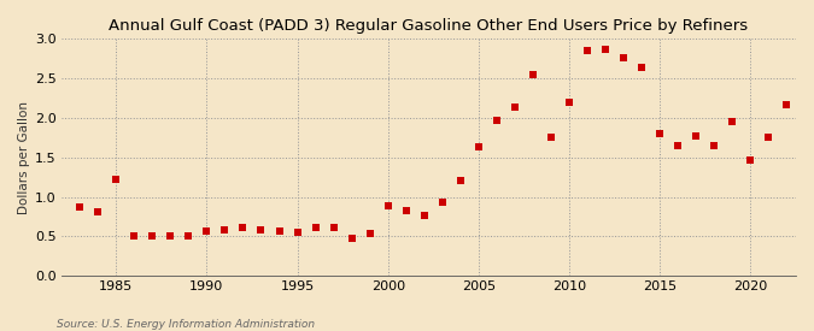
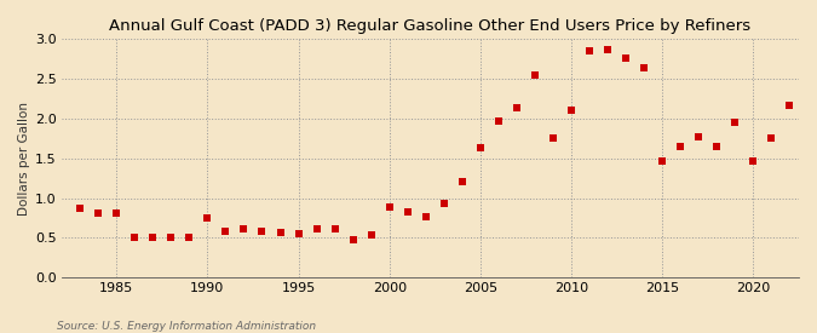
1985: 1.22 -> 0.81
1990: 0.56 -> 0.75
2010: 2.20 -> 2.10
2015: 1.80 -> 1.47
